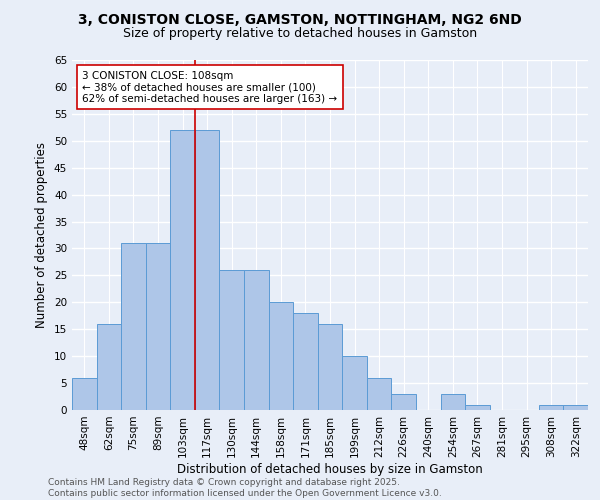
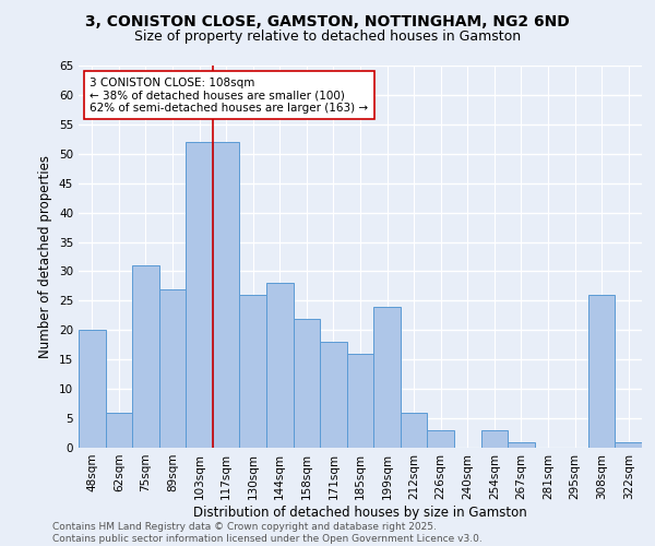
48sqm: 6 -> 20
62sqm: 16 -> 6
89sqm: 31 -> 27
144sqm: 26 -> 28
158sqm: 20 -> 22
199sqm: 10 -> 24
308sqm: 1 -> 26
